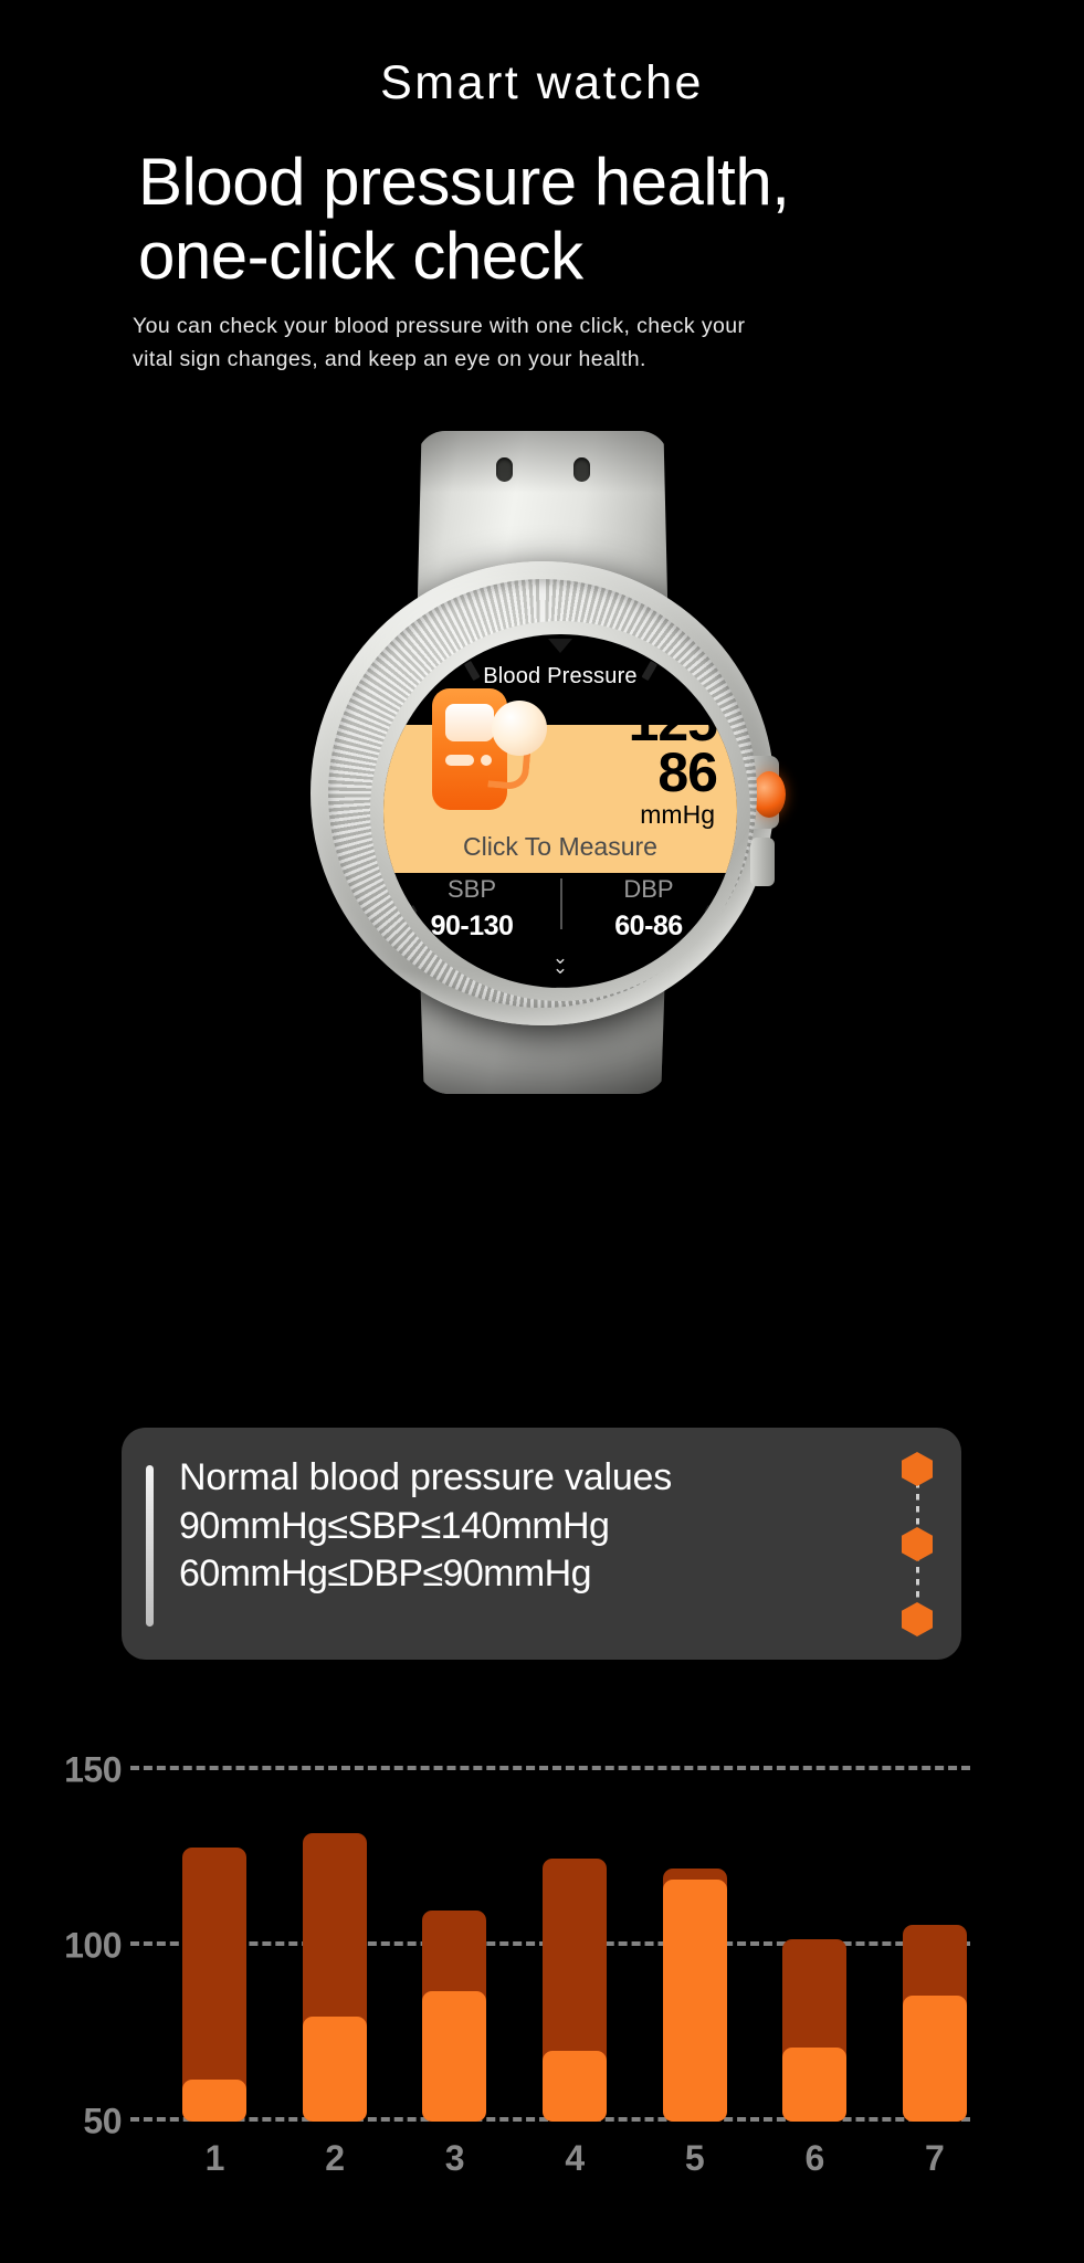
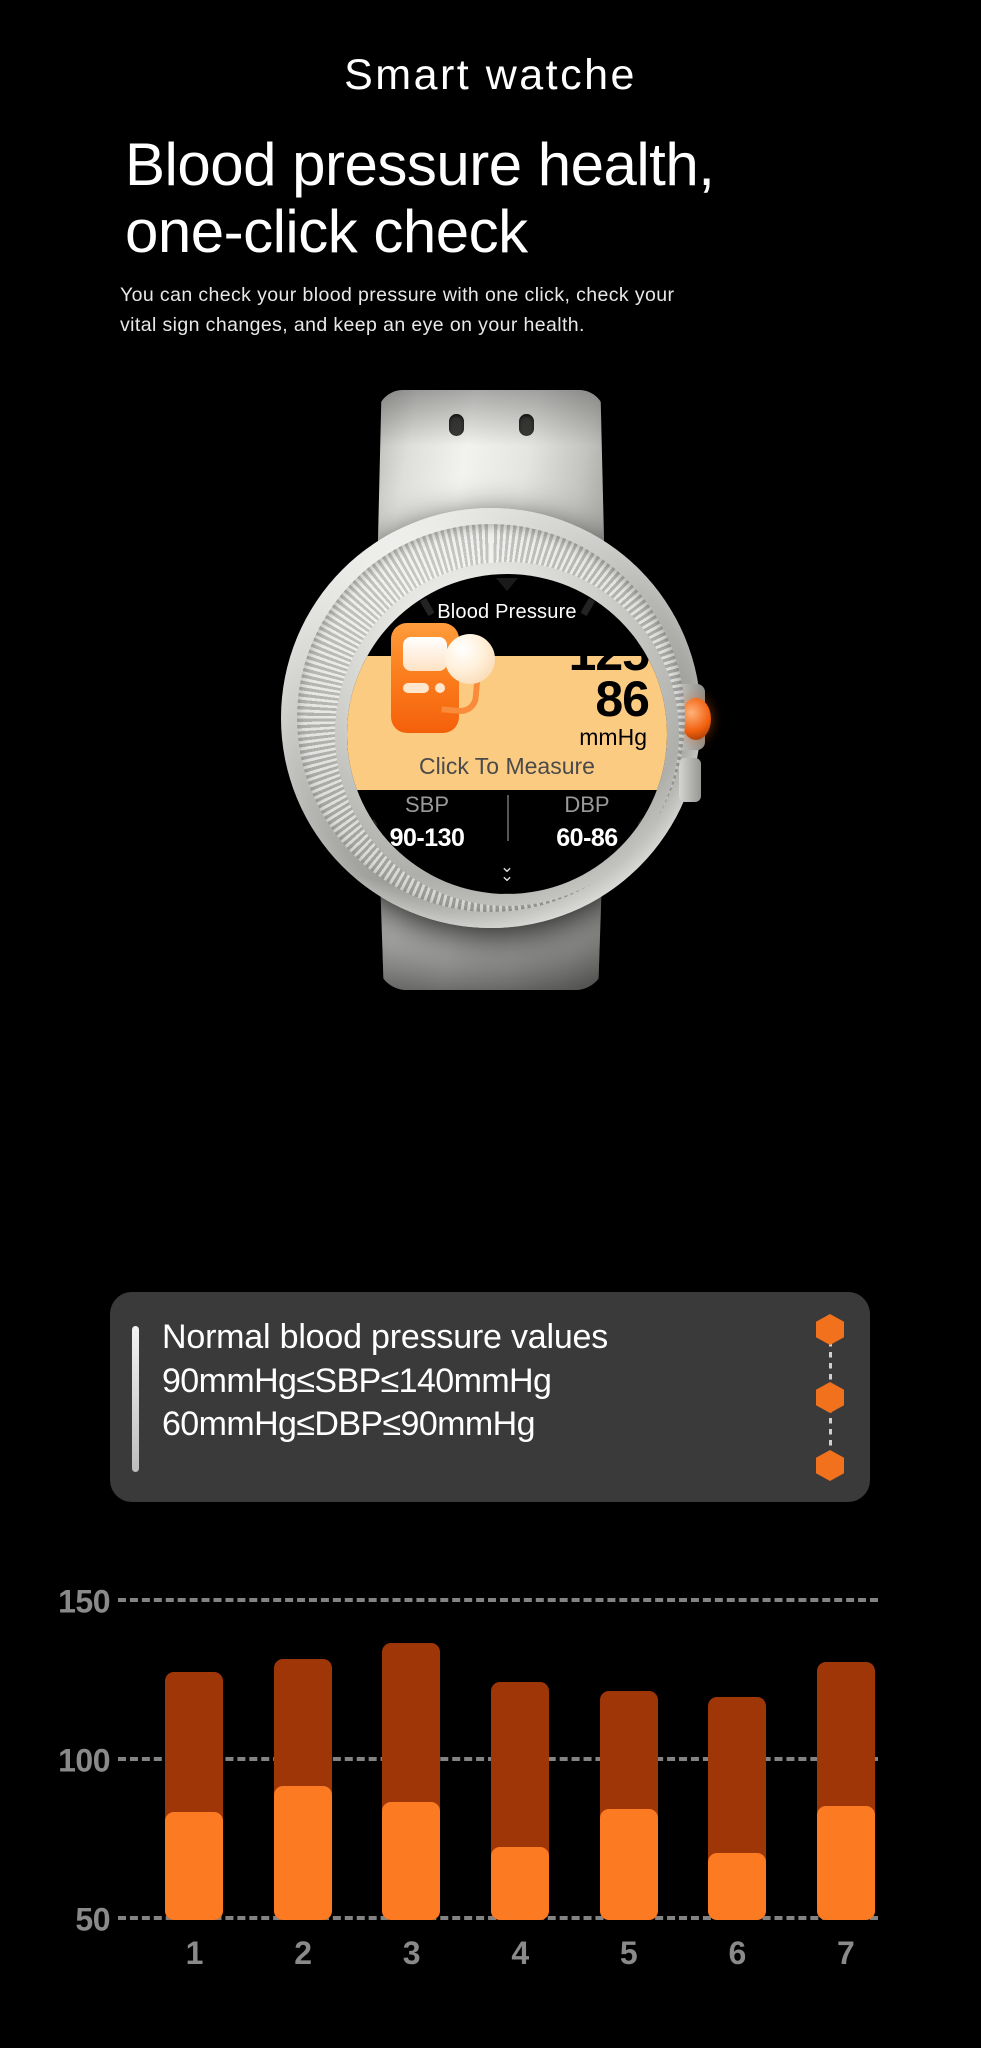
DBP/1: 62 -> 84
DBP/2: 80 -> 92
SBP/3: 110 -> 137
DBP/4: 70 -> 73
DBP/5: 119 -> 85
SBP/6: 102 -> 120
SBP/7: 106 -> 131
